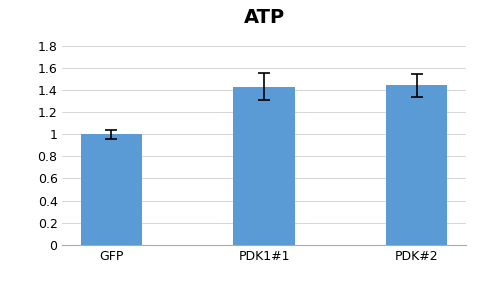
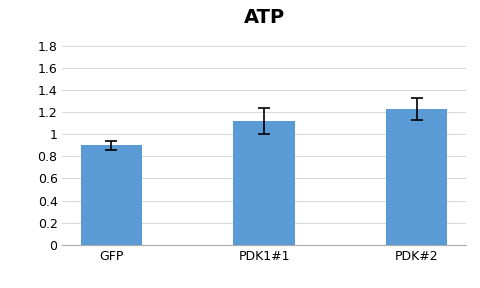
GFP: 1.00 -> 0.90
PDK1#1: 1.43 -> 1.12
PDK#2: 1.44 -> 1.23
